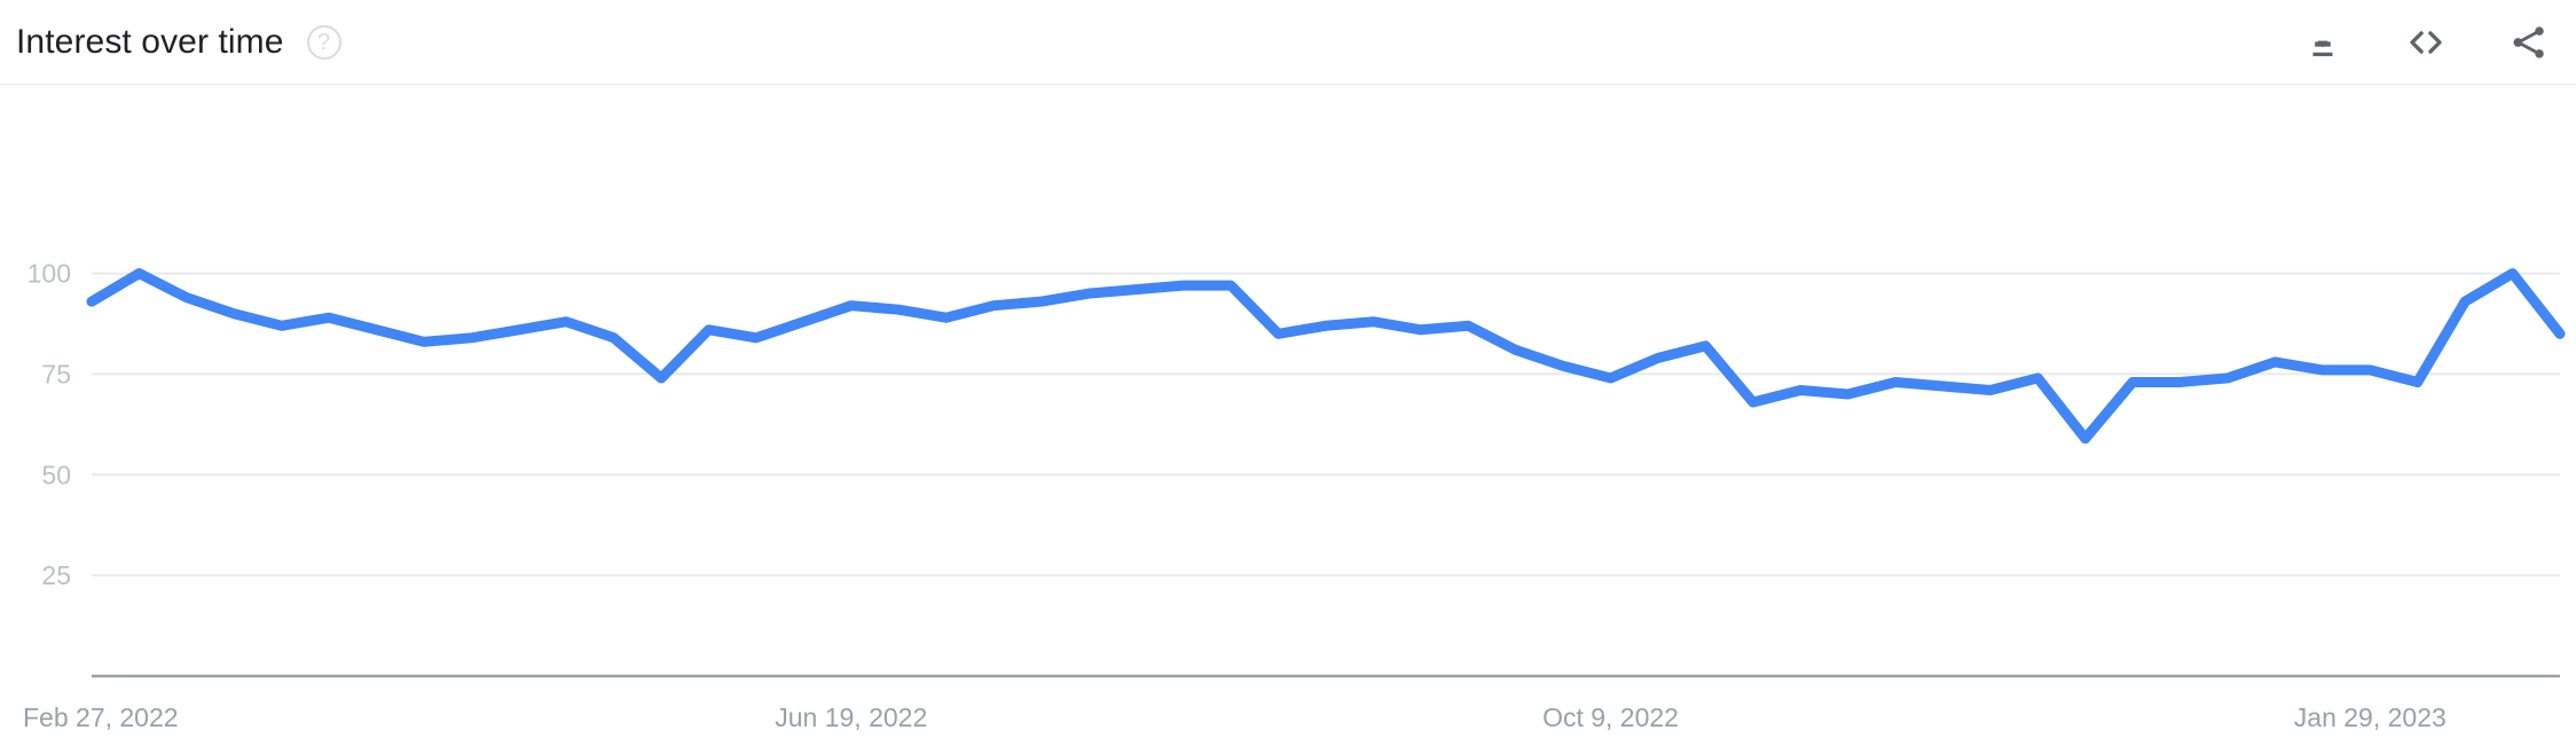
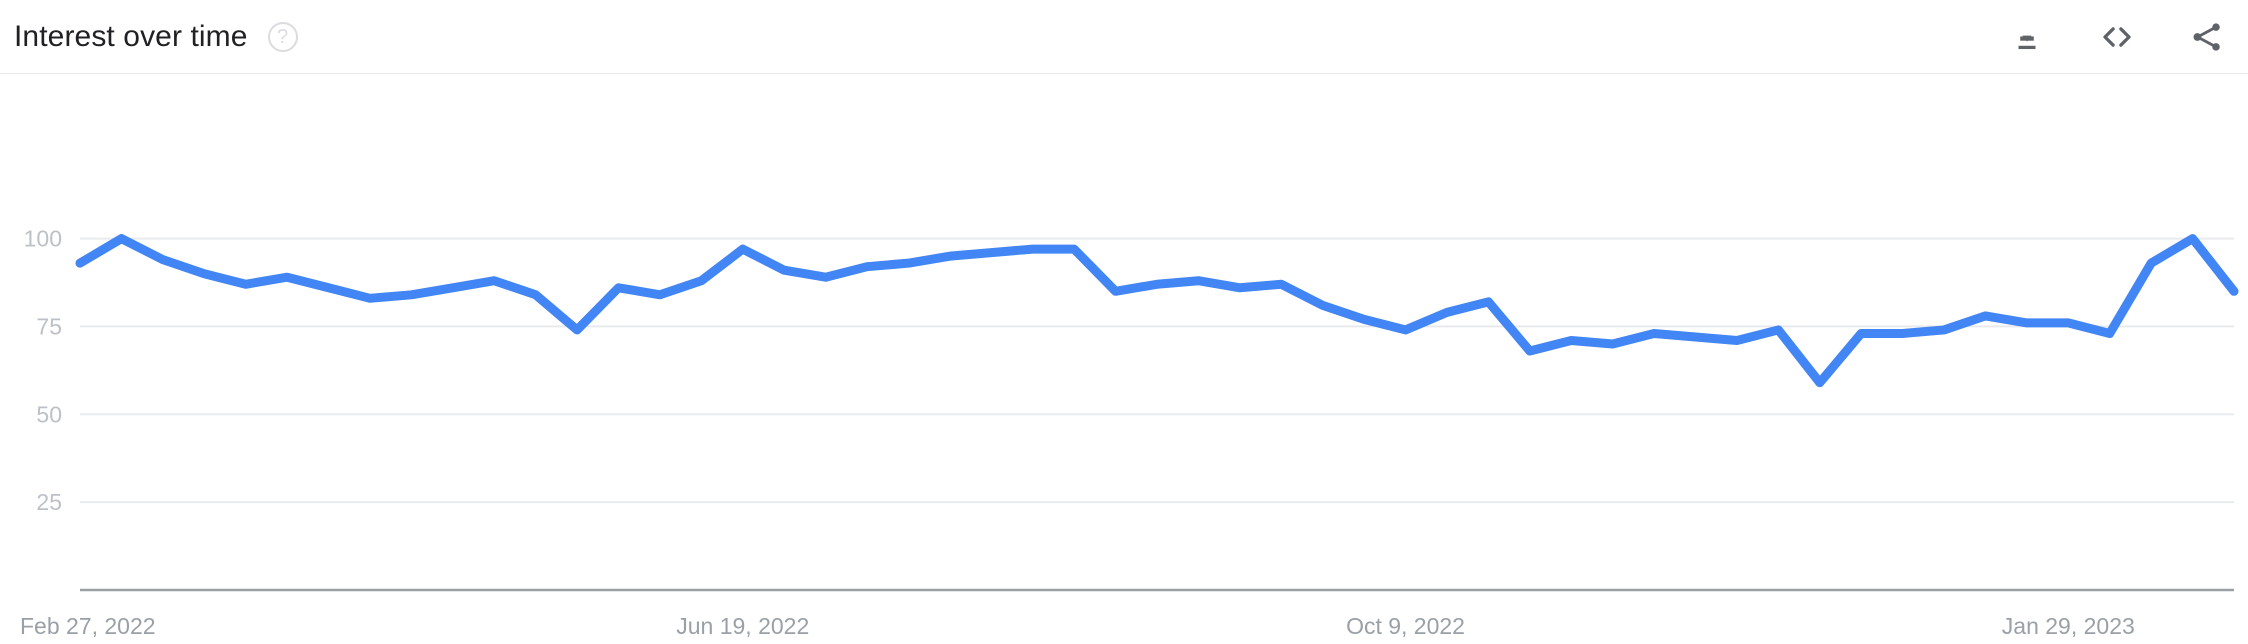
Jun 19, 2022: 92 -> 97
